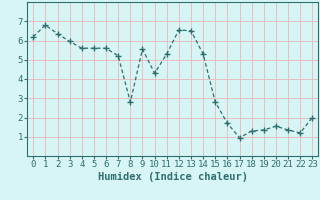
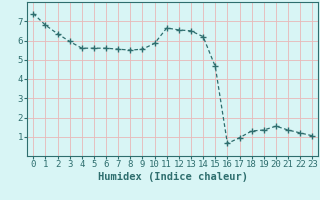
0: 6.2 -> 7.4
7: 5.2 -> 5.5
8: 2.8 -> 5.5
10: 4.3 -> 5.8
11: 5.3 -> 6.7
14: 5.3 -> 6.2
15: 2.8 -> 4.7
16: 1.7 -> 0.7
23: 2.0 -> 1.1
